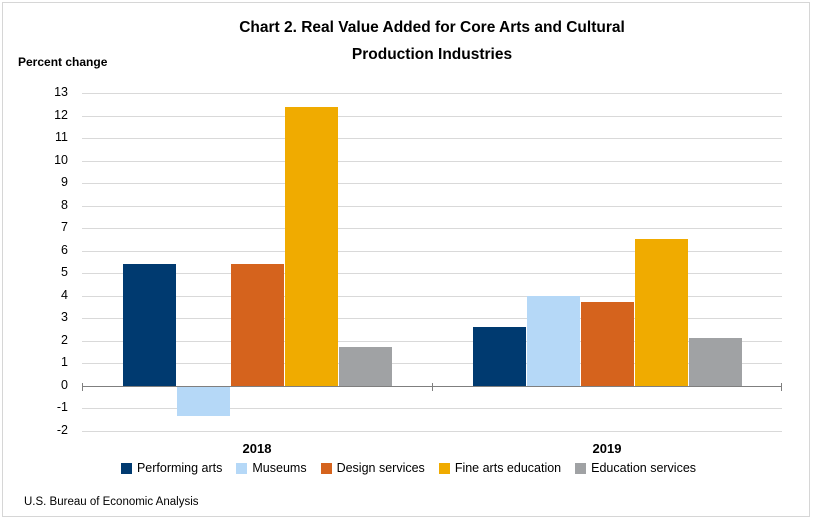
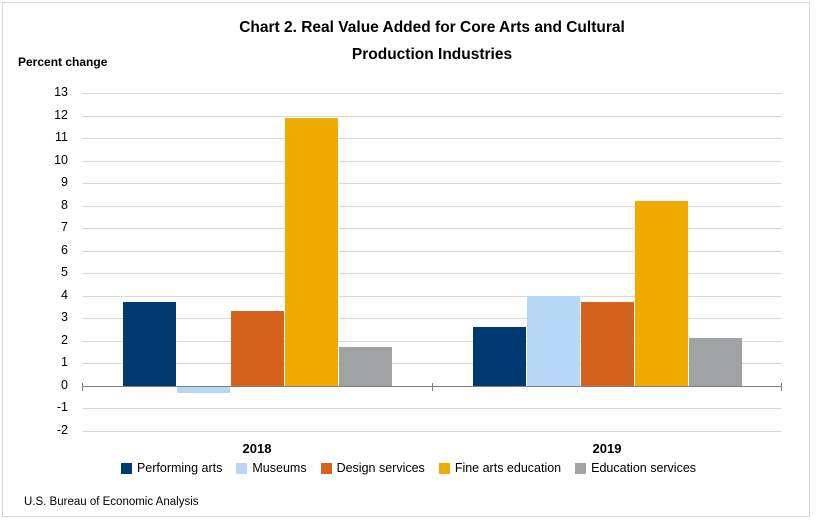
Performing arts/2018: 5.4 -> 3.7
Museums/2018: -1.3 -> -0.3
Design services/2018: 5.4 -> 3.3
Fine arts education/2018: 12.4 -> 11.9
Fine arts education/2019: 6.5 -> 8.2
